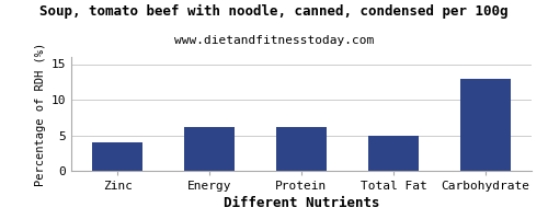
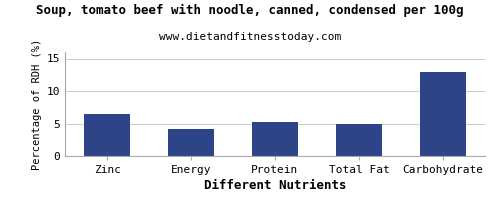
Zinc: 4.0 -> 6.4
Energy: 6.2 -> 4.2
Protein: 6.2 -> 5.2
